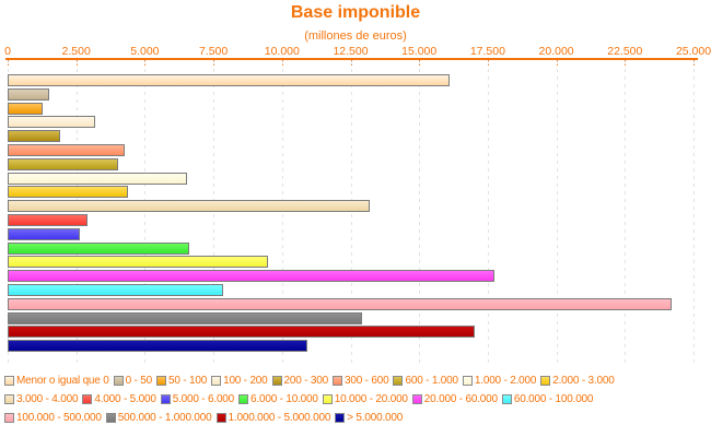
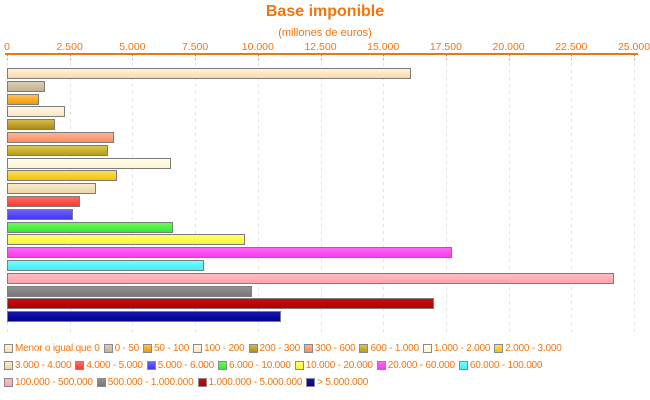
100 - 200: 3200 -> 2300
3.000 - 4.000: 13200 -> 3500
500.000 - 1.000.000: 12900 -> 9800
